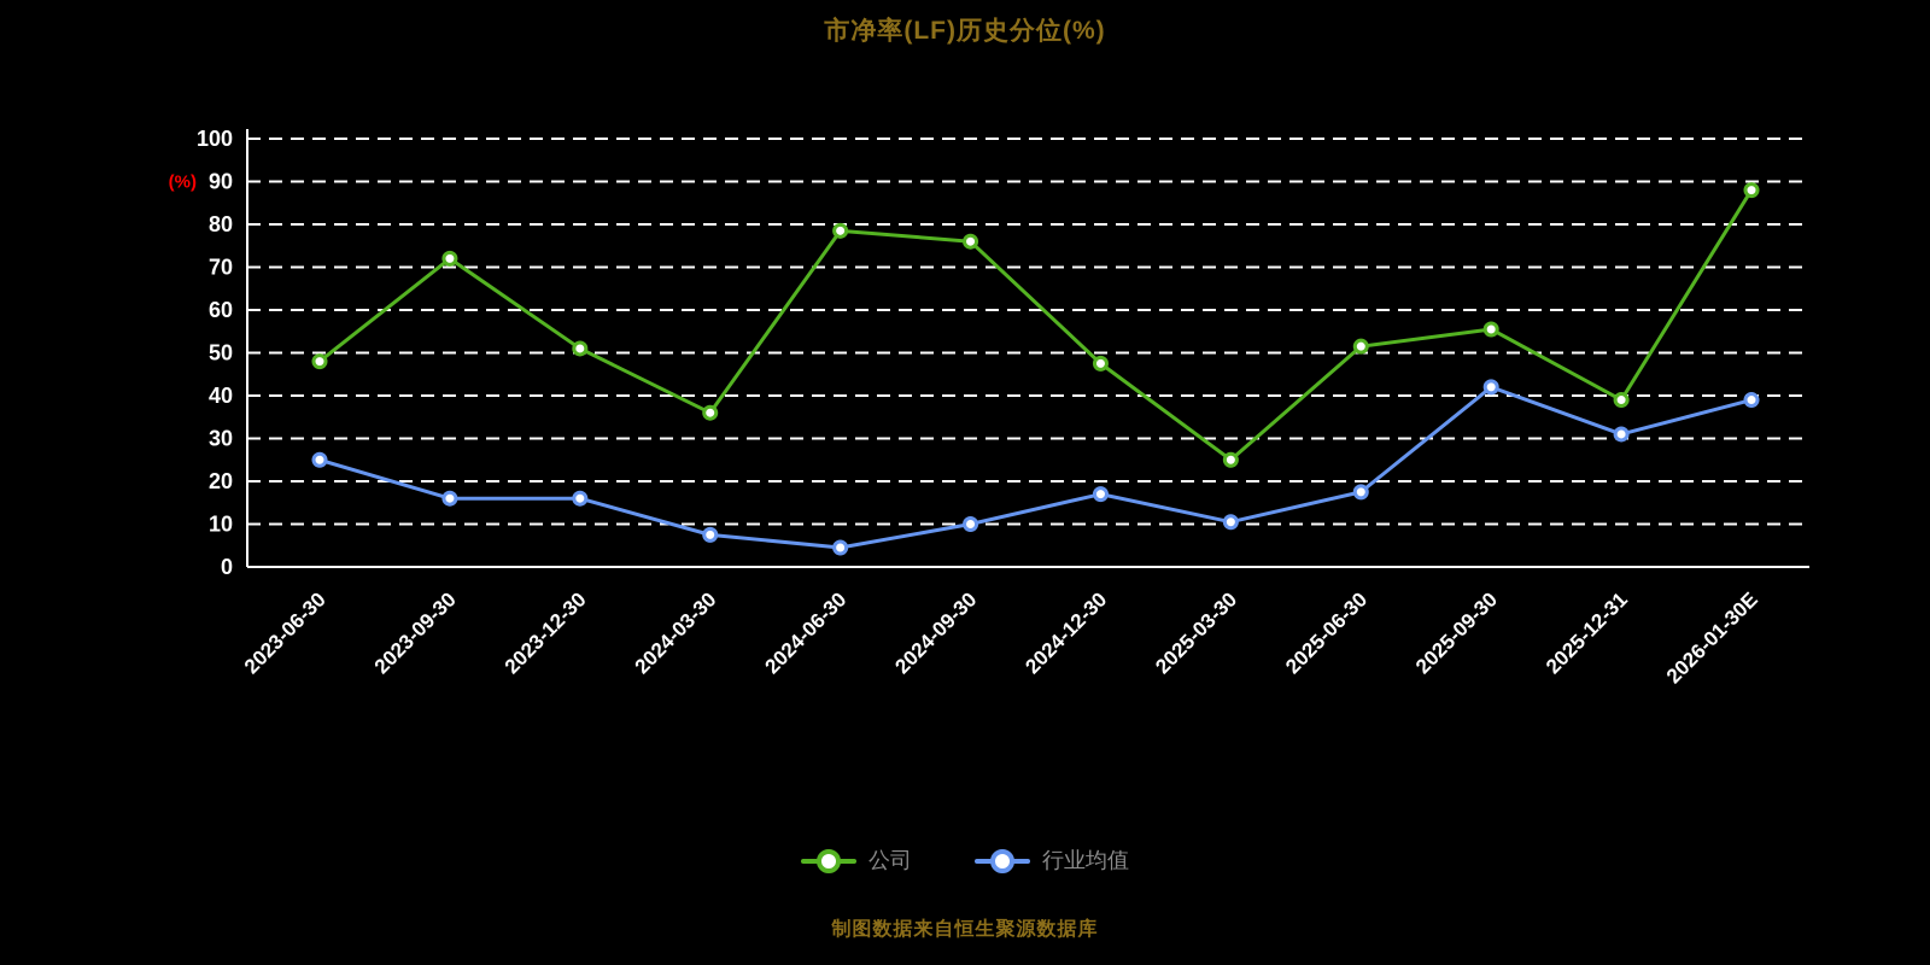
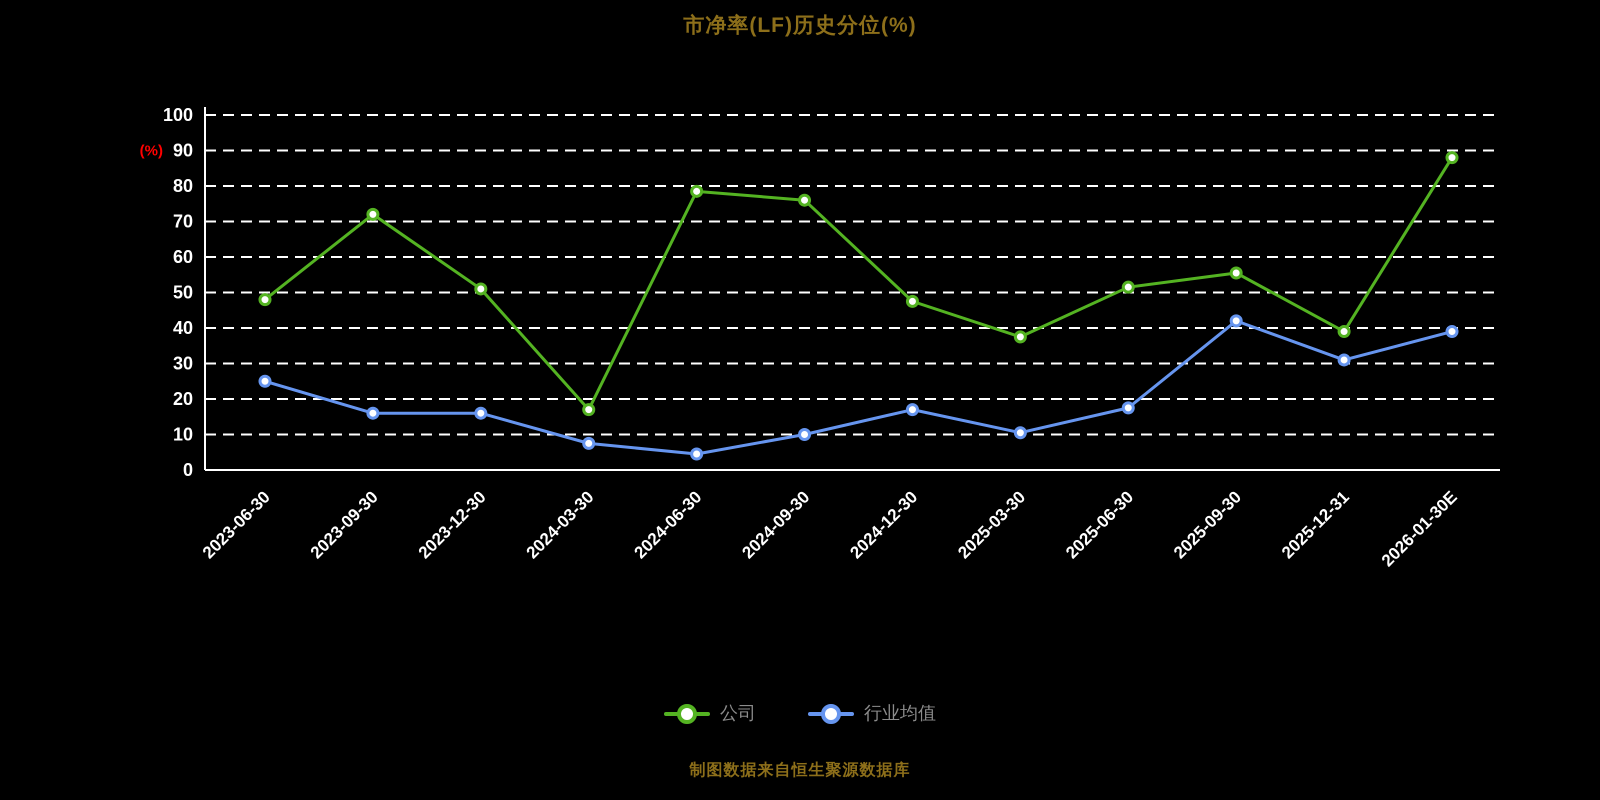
公司/2024-03-30: 36 -> 17
公司/2025-03-30: 25 -> 38
